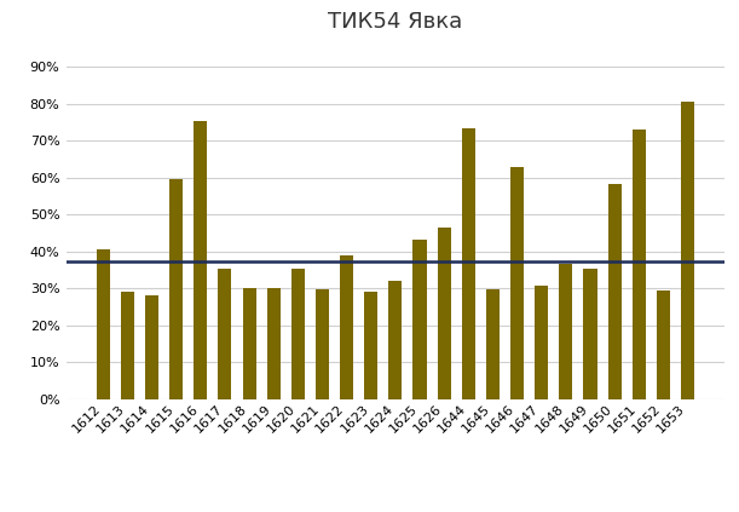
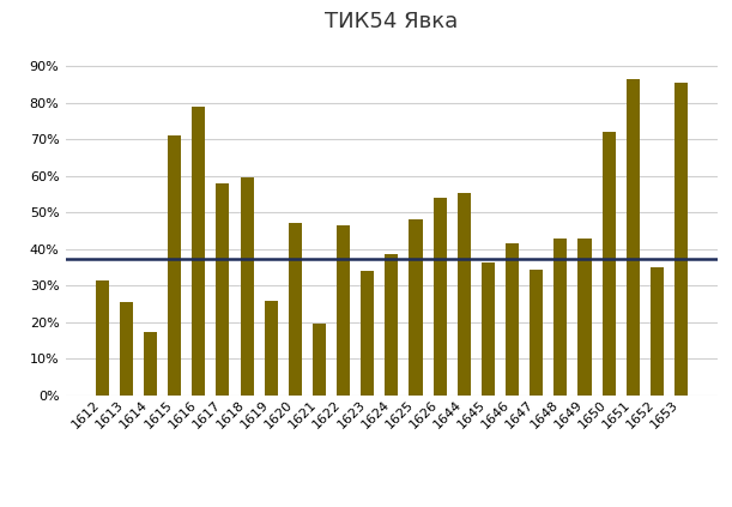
1612: 40.5% -> 31.5%
1613: 29.0% -> 25.5%
1614: 28.0% -> 17.5%
1615: 59.7% -> 71.0%
1616: 75.3% -> 79.0%
1617: 35.2% -> 58.0%
1618: 30.2% -> 59.5%
1619: 30.2% -> 26.0%
1620: 35.5% -> 47.0%
1621: 29.9% -> 19.5%
1622: 38.9% -> 46.5%
1623: 29.2% -> 34.0%
1624: 32.2% -> 38.5%
1625: 43.2% -> 48.0%
1626: 46.5% -> 54.0%
1644: 73.2% -> 55.5%
1645: 29.8% -> 36.5%
1646: 63.0% -> 41.5%
1647: 30.9% -> 34.5%
1648: 36.7% -> 43.0%
1649: 35.4% -> 43.0%
1650: 58.2% -> 72.0%
1651: 73.0% -> 86.5%
1652: 29.5% -> 35.0%
1653: 80.7% -> 85.5%
